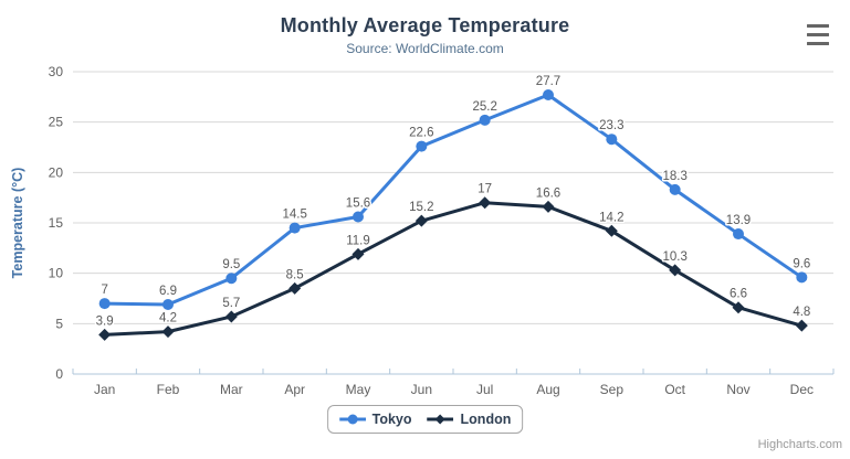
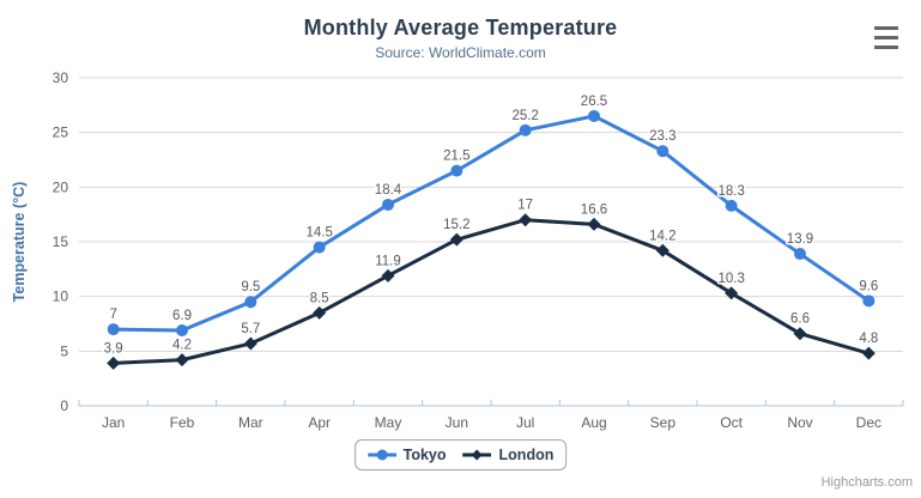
Tokyo/May: 15.6 -> 18.4
Tokyo/Jun: 22.6 -> 21.5
Tokyo/Aug: 27.7 -> 26.5
